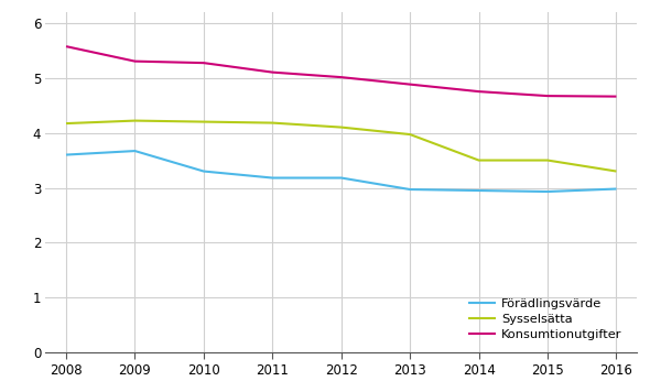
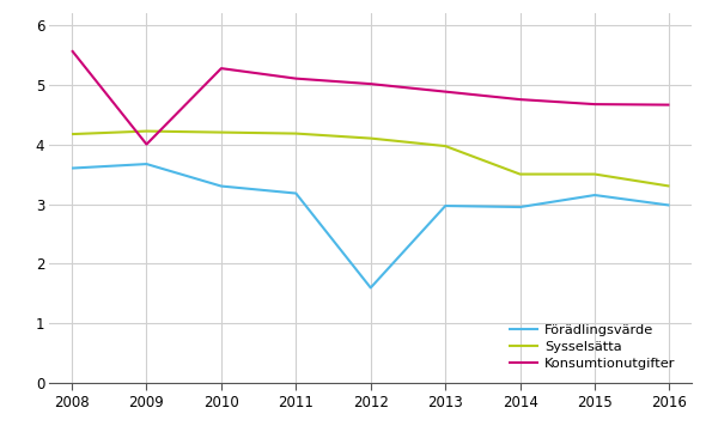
Konsumtionutgifter/2009: 5.30 -> 4.00
Förädlingsvärde/2012: 3.18 -> 1.60
Förädlingsvärde/2015: 2.93 -> 3.15
